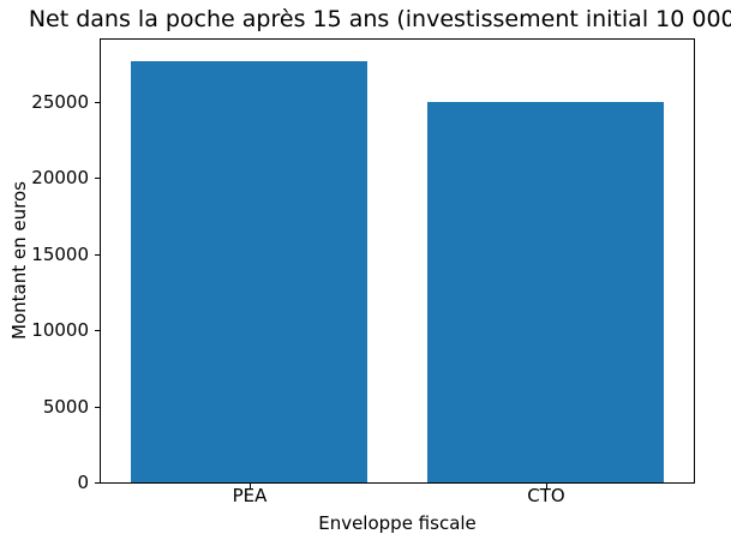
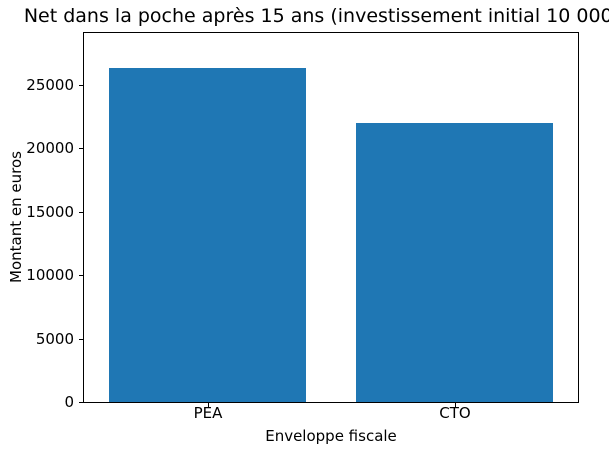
PEA: 27700 -> 26300
CTO: 25000 -> 22000
